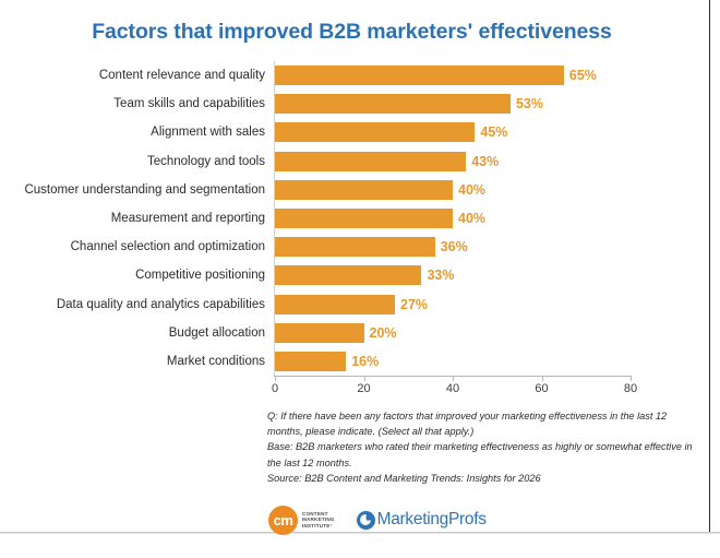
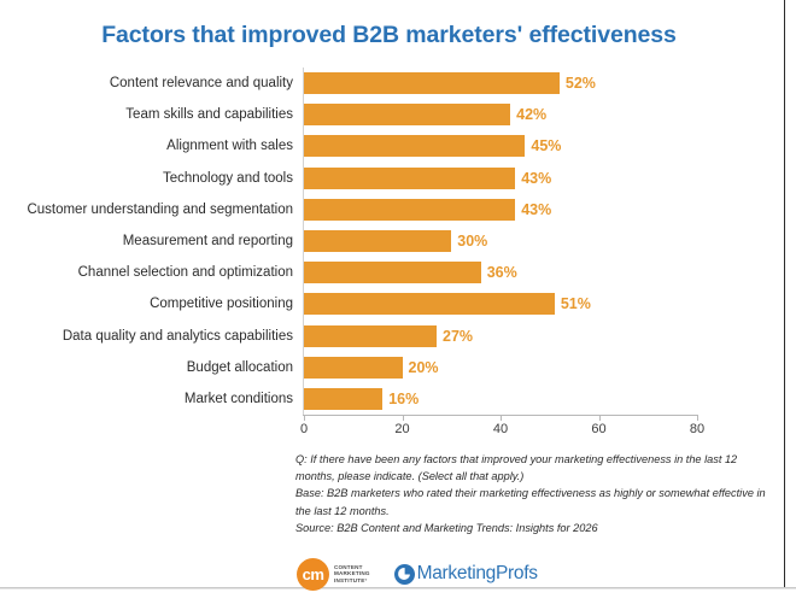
Content relevance and quality: 65% -> 52%
Team skills and capabilities: 53% -> 42%
Customer understanding and segmentation: 40% -> 43%
Measurement and reporting: 40% -> 30%
Competitive positioning: 33% -> 51%
